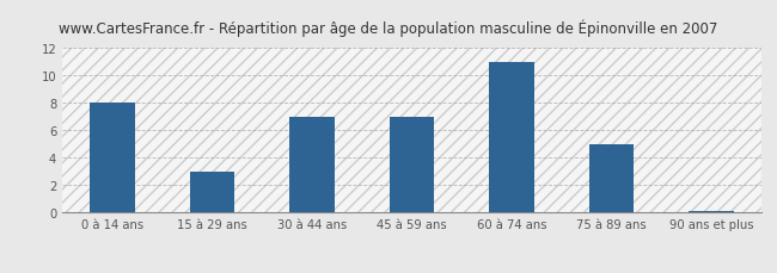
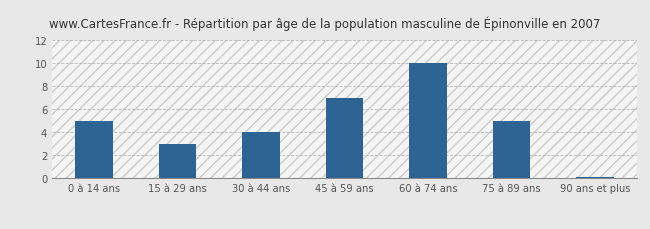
0 à 14 ans: 8.0 -> 5.0
30 à 44 ans: 7.0 -> 4.0
60 à 74 ans: 11.0 -> 10.0
